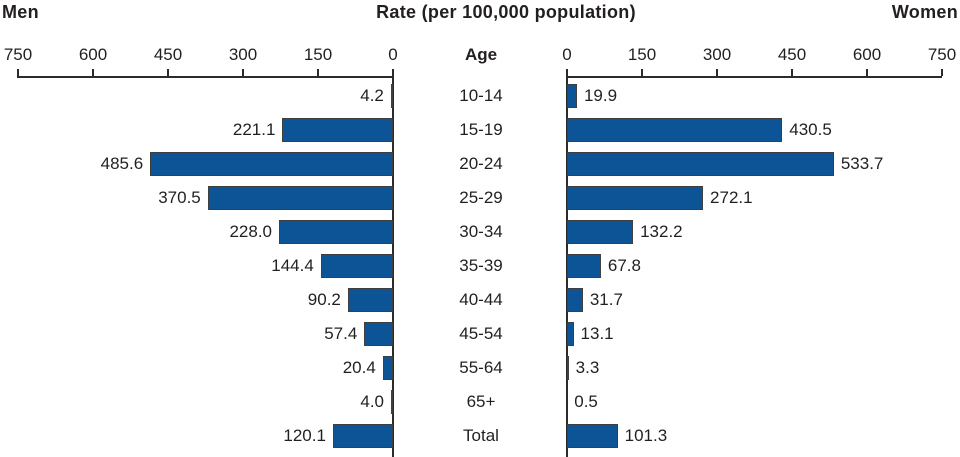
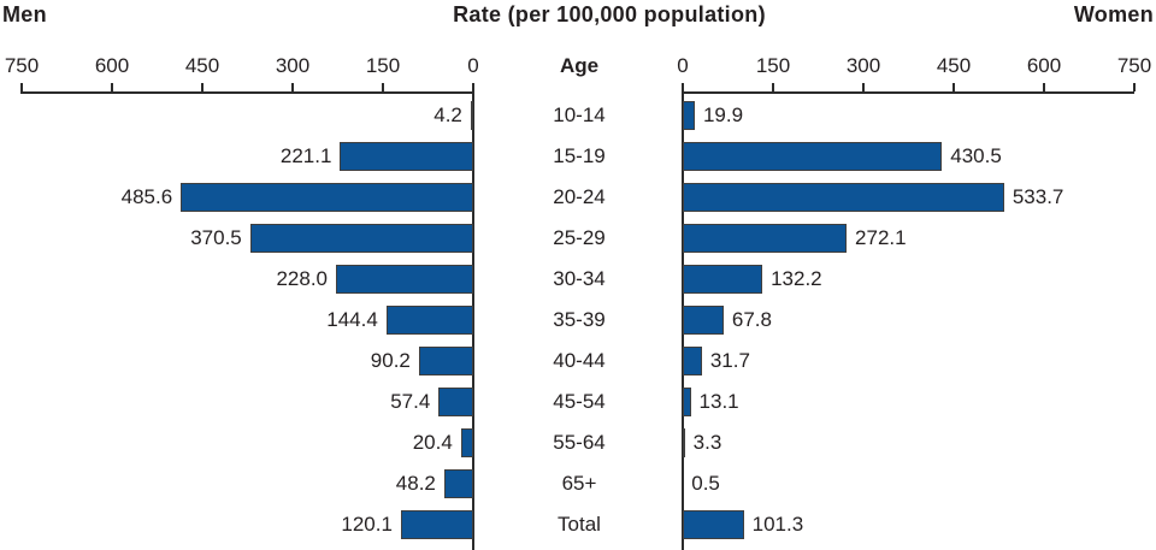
Men/65+: 4.0 -> 48.2
